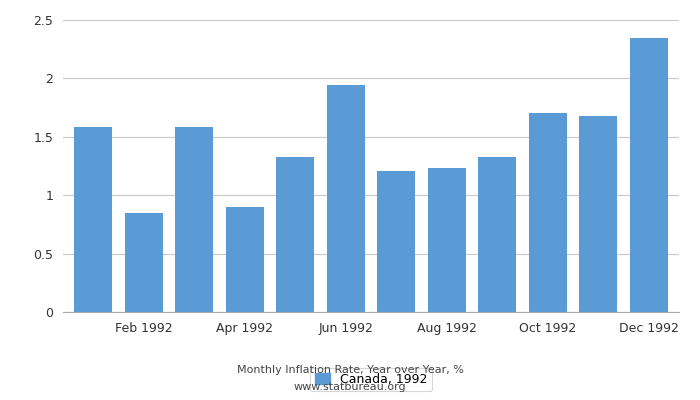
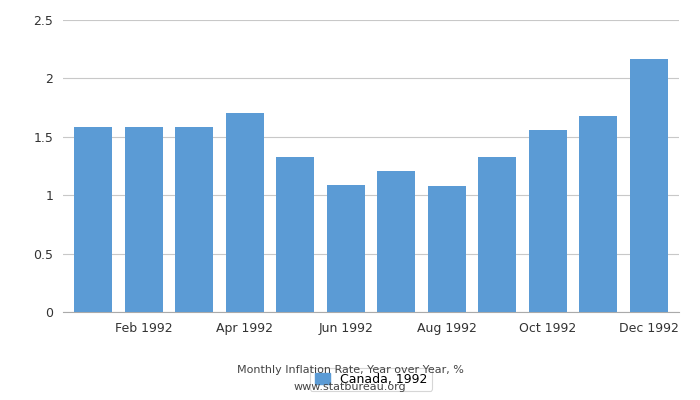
Feb 1992: 0.85 -> 1.58
Apr 1992: 0.90 -> 1.70
Jun 1992: 1.94 -> 1.09
Aug 1992: 1.23 -> 1.08
Oct 1992: 1.70 -> 1.56
Dec 1992: 2.35 -> 2.17
